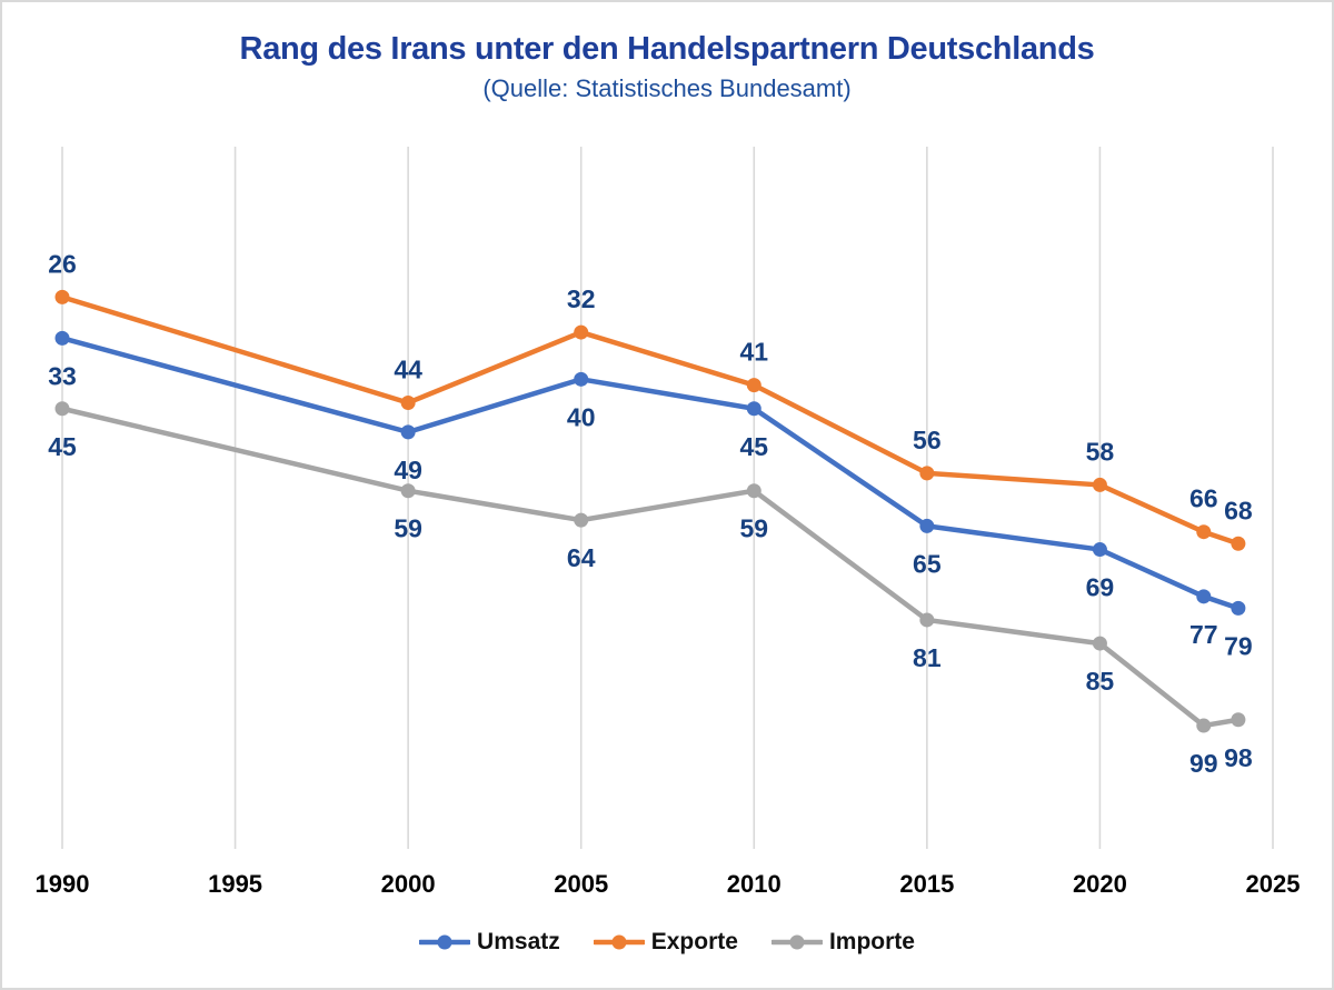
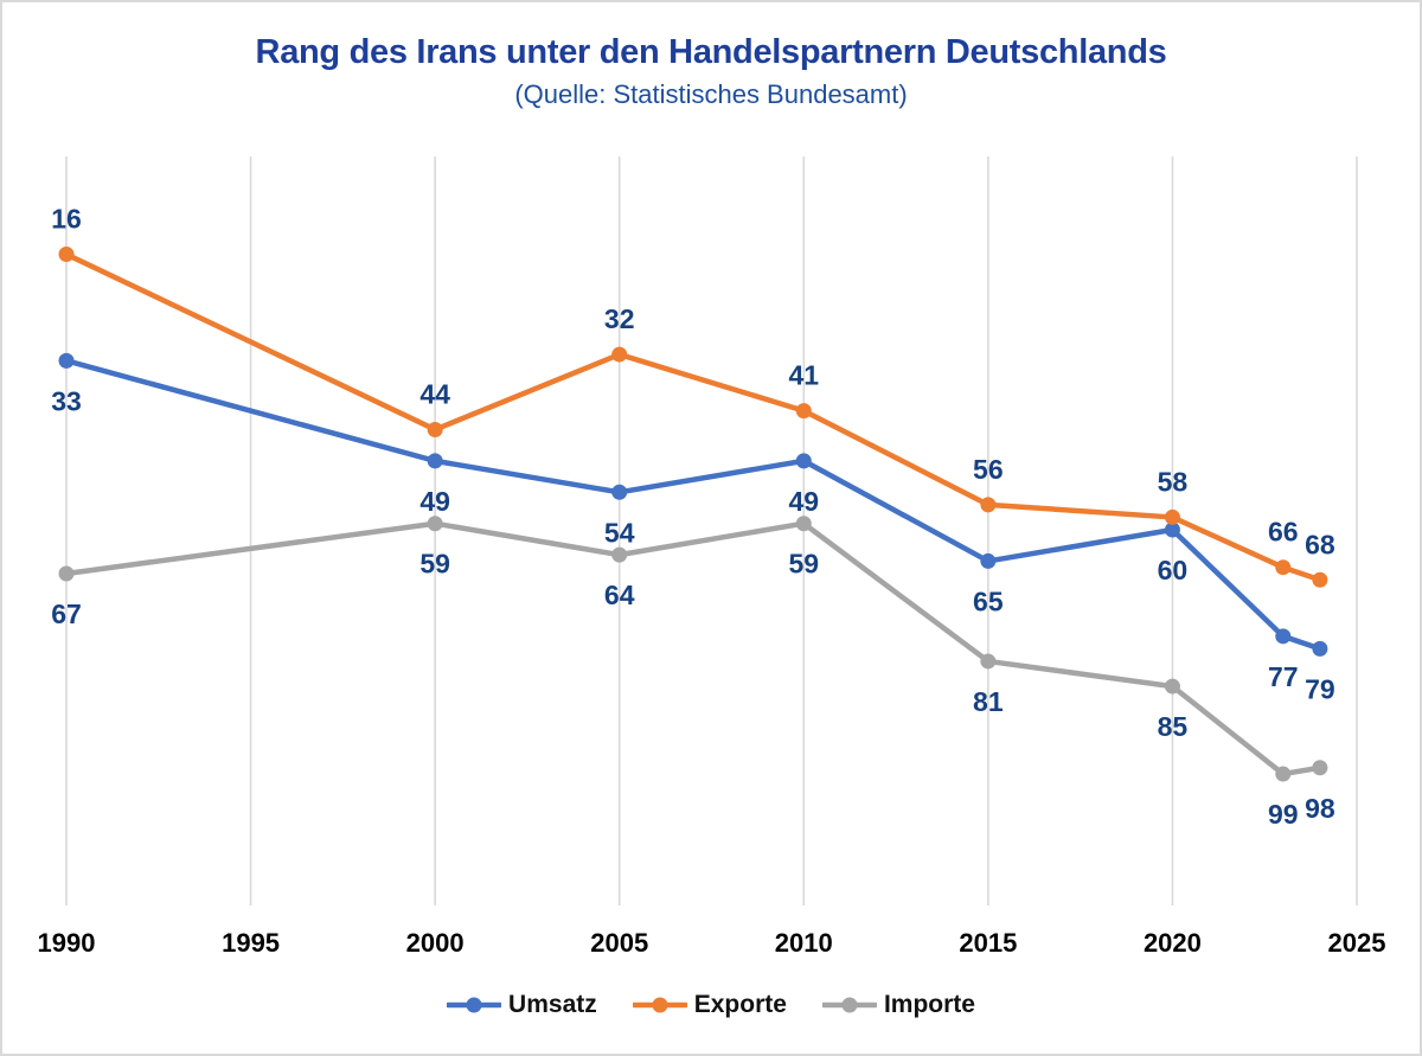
Exporte/1990: 26 -> 16
Importe/1990: 45 -> 67
Umsatz/2005: 40 -> 54
Umsatz/2010: 45 -> 49
Umsatz/2020: 69 -> 60
